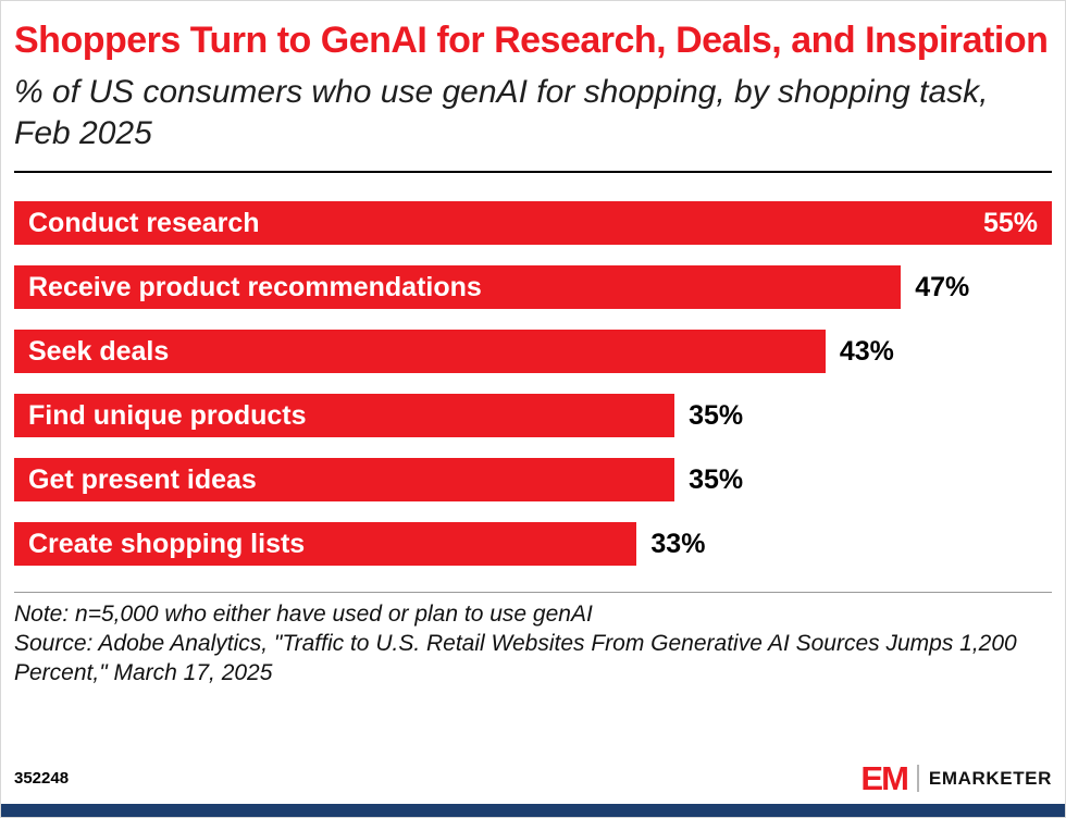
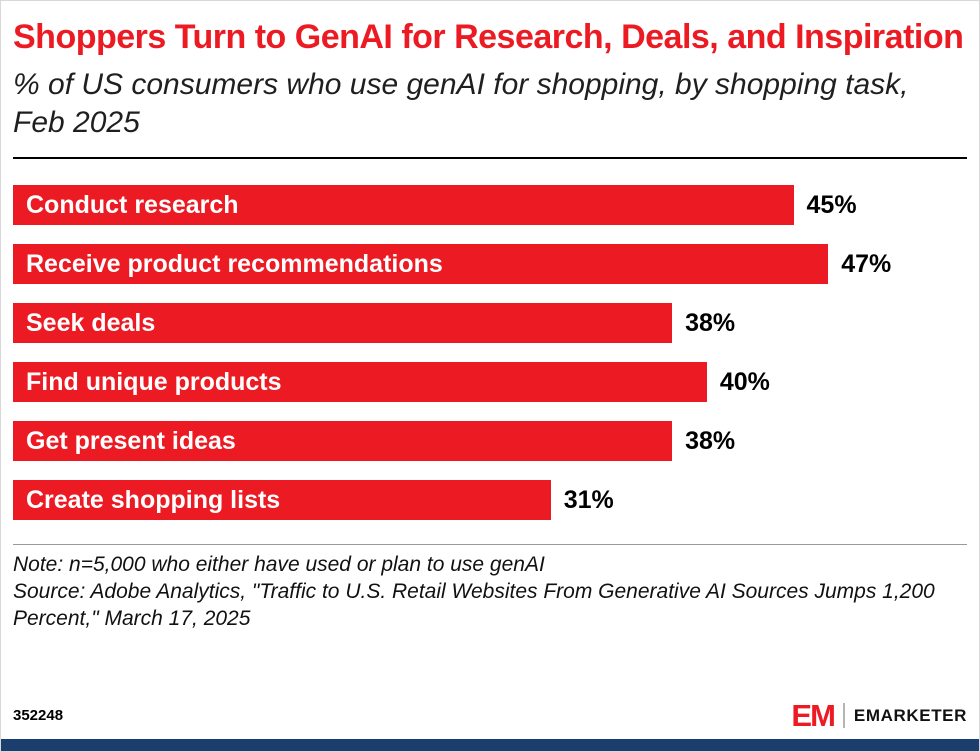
Conduct research: 55% -> 45%
Seek deals: 43% -> 38%
Find unique products: 35% -> 40%
Get present ideas: 35% -> 38%
Create shopping lists: 33% -> 31%
